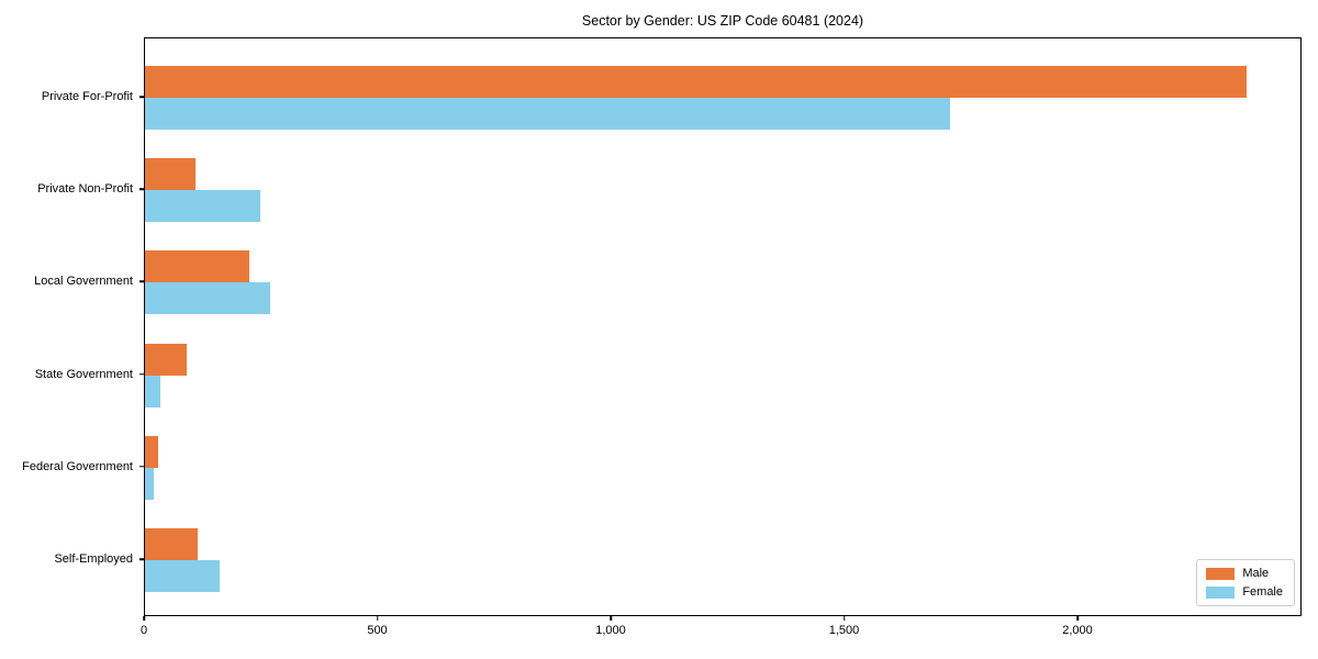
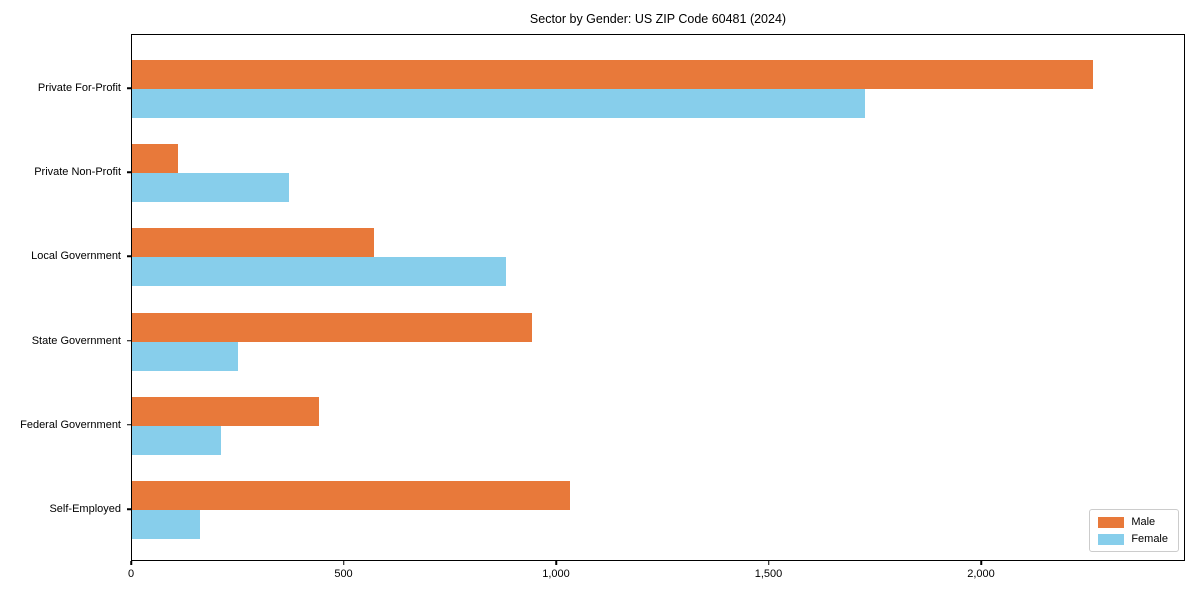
Male/Private For-Profit: 2360 -> 2260
Female/Private Non-Profit: 250 -> 370
Male/Local Government: 220 -> 570
Female/Local Government: 270 -> 880
Male/State Government: 90 -> 940
Female/State Government: 30 -> 250
Male/Federal Government: 30 -> 440
Female/Federal Government: 20 -> 210
Male/Self-Employed: 110 -> 1030
